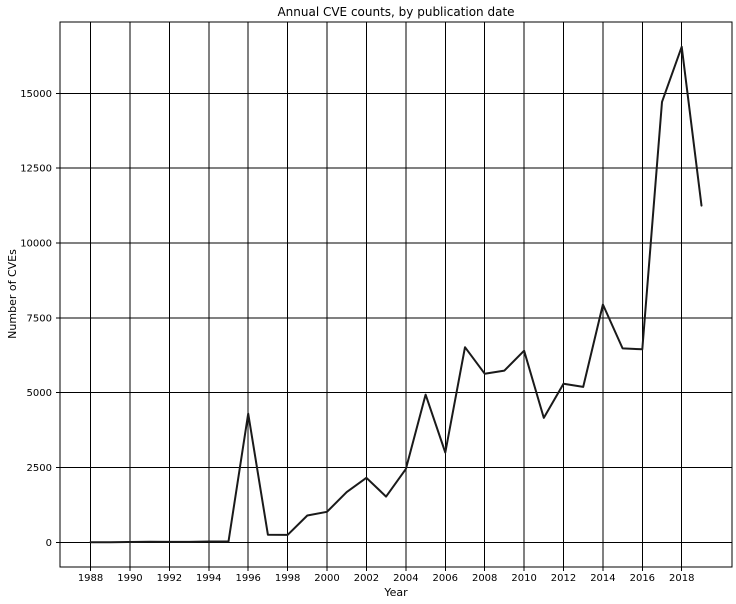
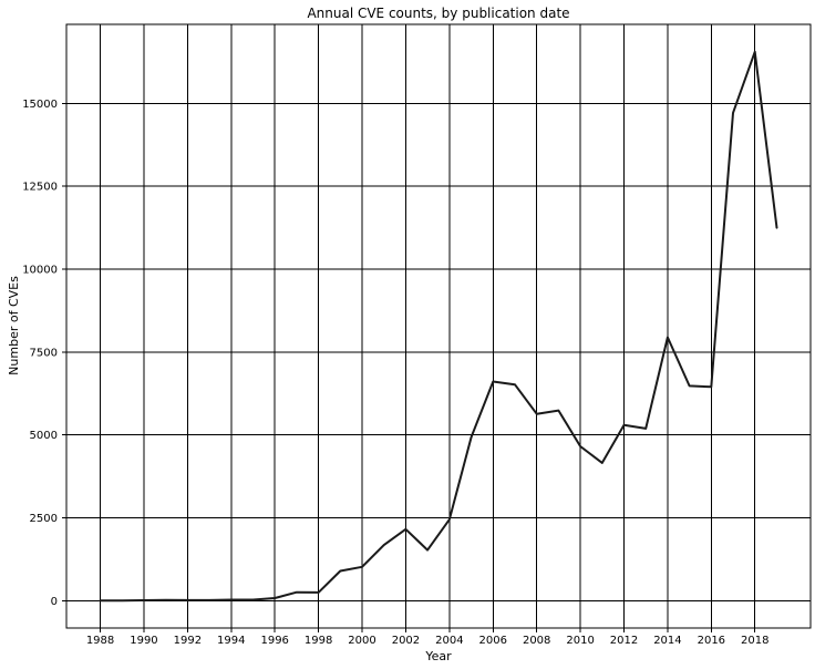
1996: 4300 -> 100
2006: 3000 -> 6600
2010: 6400 -> 4700
